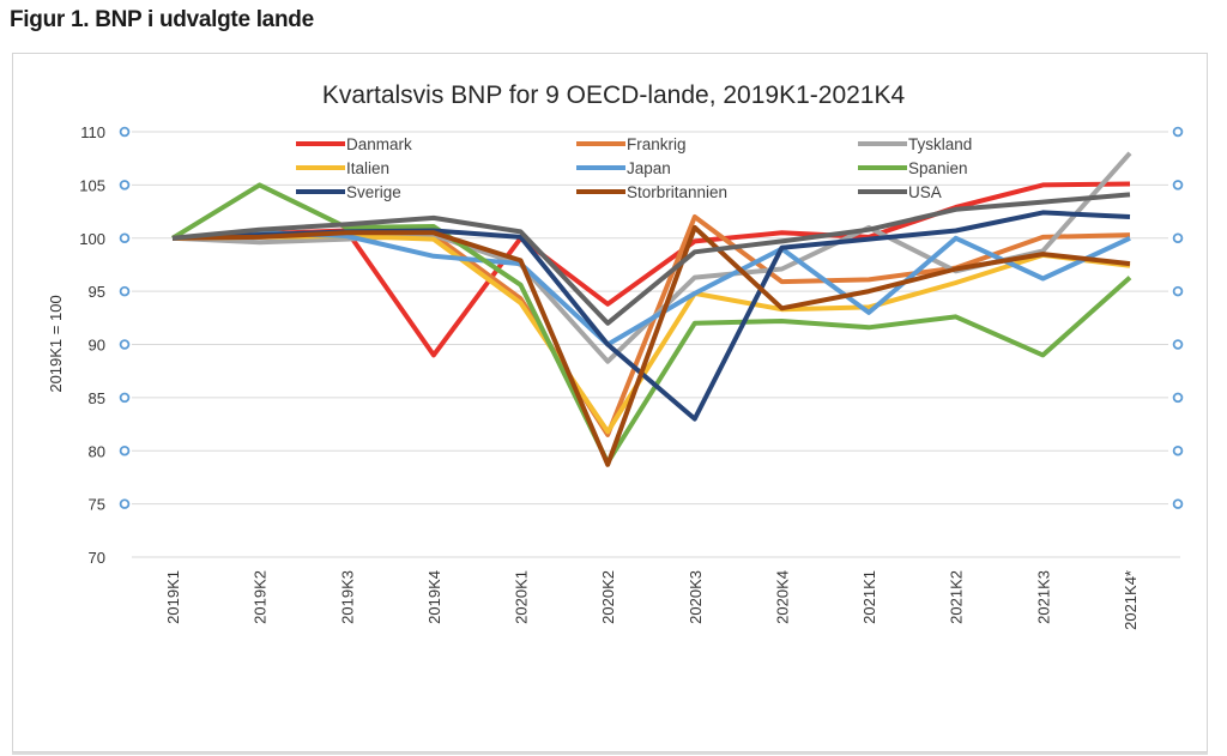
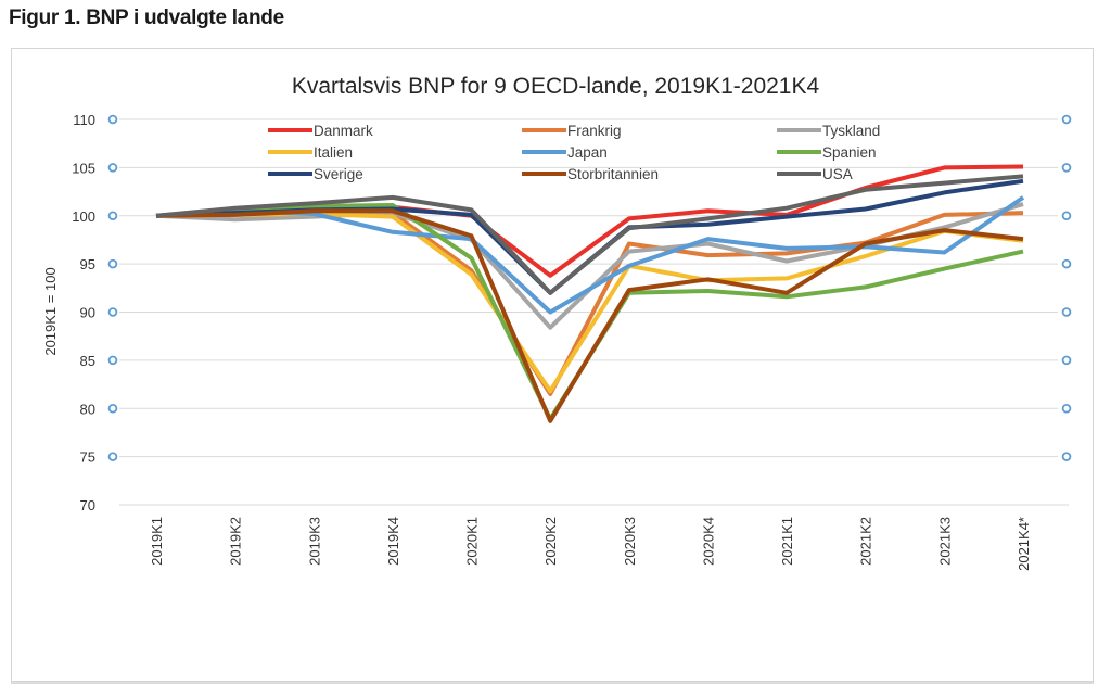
Spanien/2019K2: 105 -> 101
Danmark/2019K4: 89 -> 101
Sverige/2020K2: 90 -> 92
Frankrig/2020K3: 102 -> 97
Sverige/2020K3: 83 -> 99
Storbritannien/2020K3: 101 -> 92
Japan/2020K4: 99 -> 98
Tyskland/2021K1: 101 -> 95
Japan/2021K1: 93 -> 97
Storbritannien/2021K1: 95 -> 92
Japan/2021K2: 100 -> 97
Spanien/2021K3: 89 -> 94
Tyskland/2021K4*: 108 -> 101
Japan/2021K4*: 100 -> 102
Sverige/2021K4*: 102 -> 104
